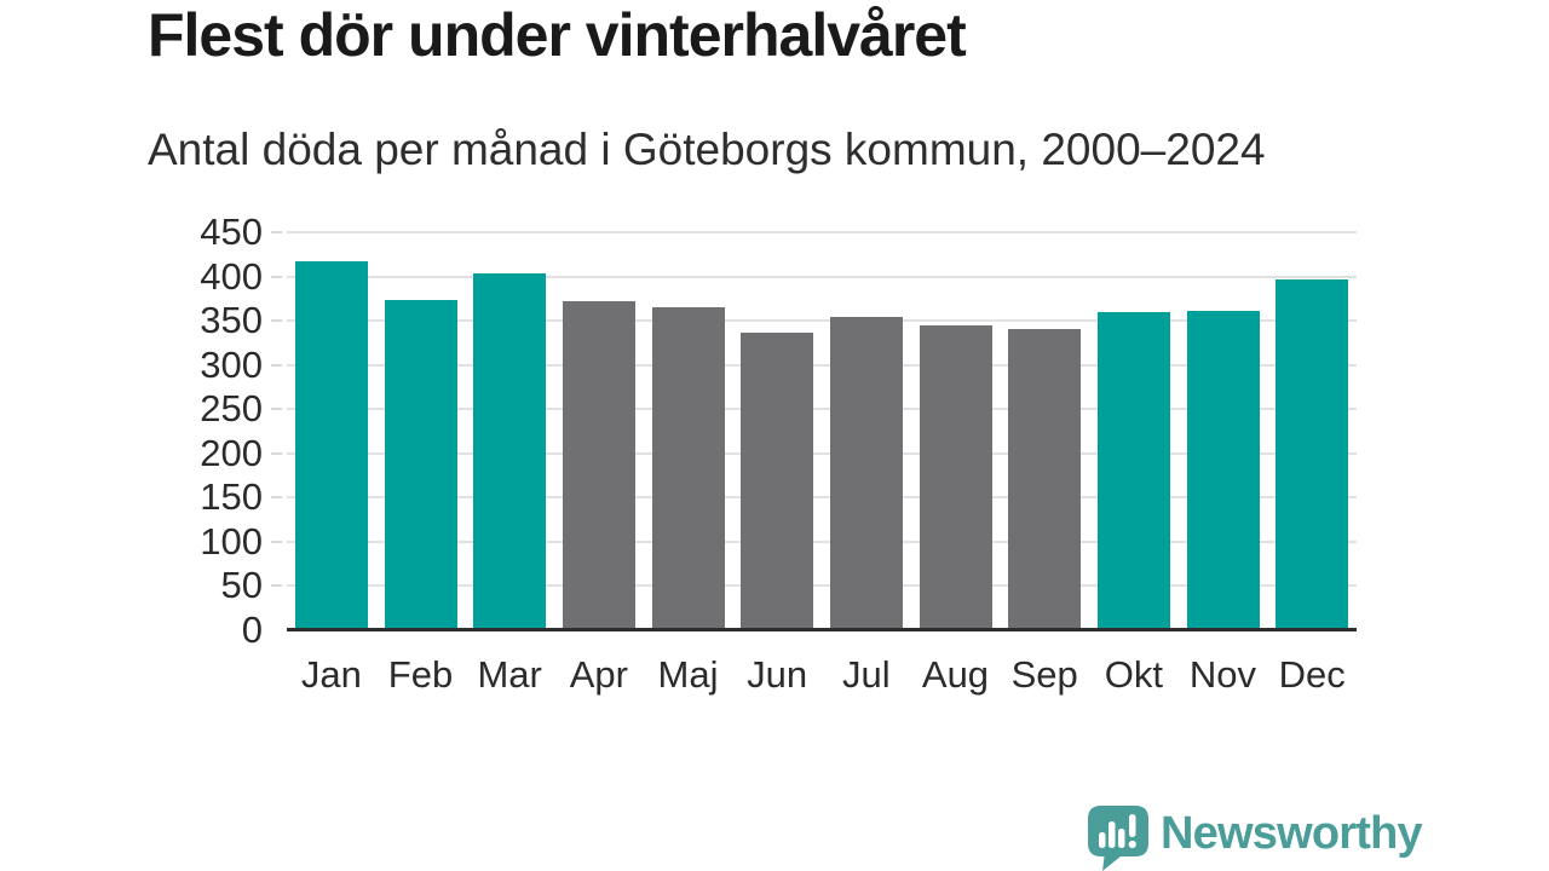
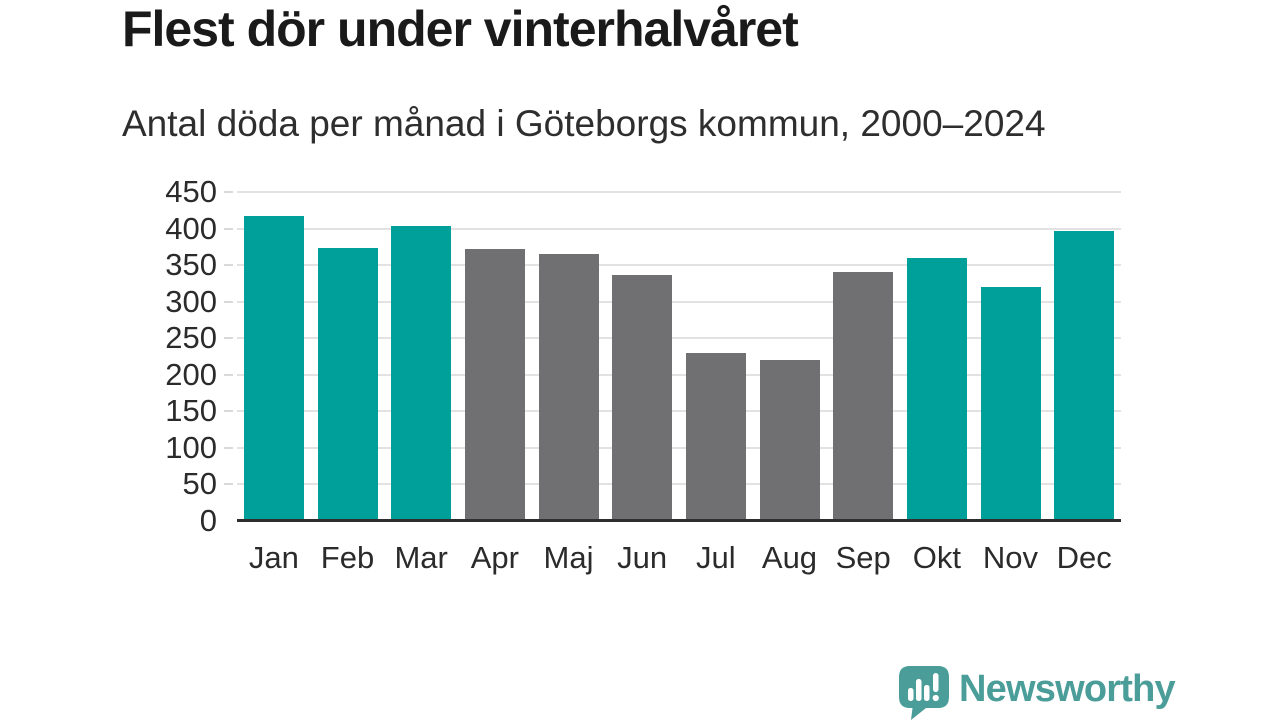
Jul: 350 -> 230
Aug: 340 -> 220
Nov: 360 -> 320
